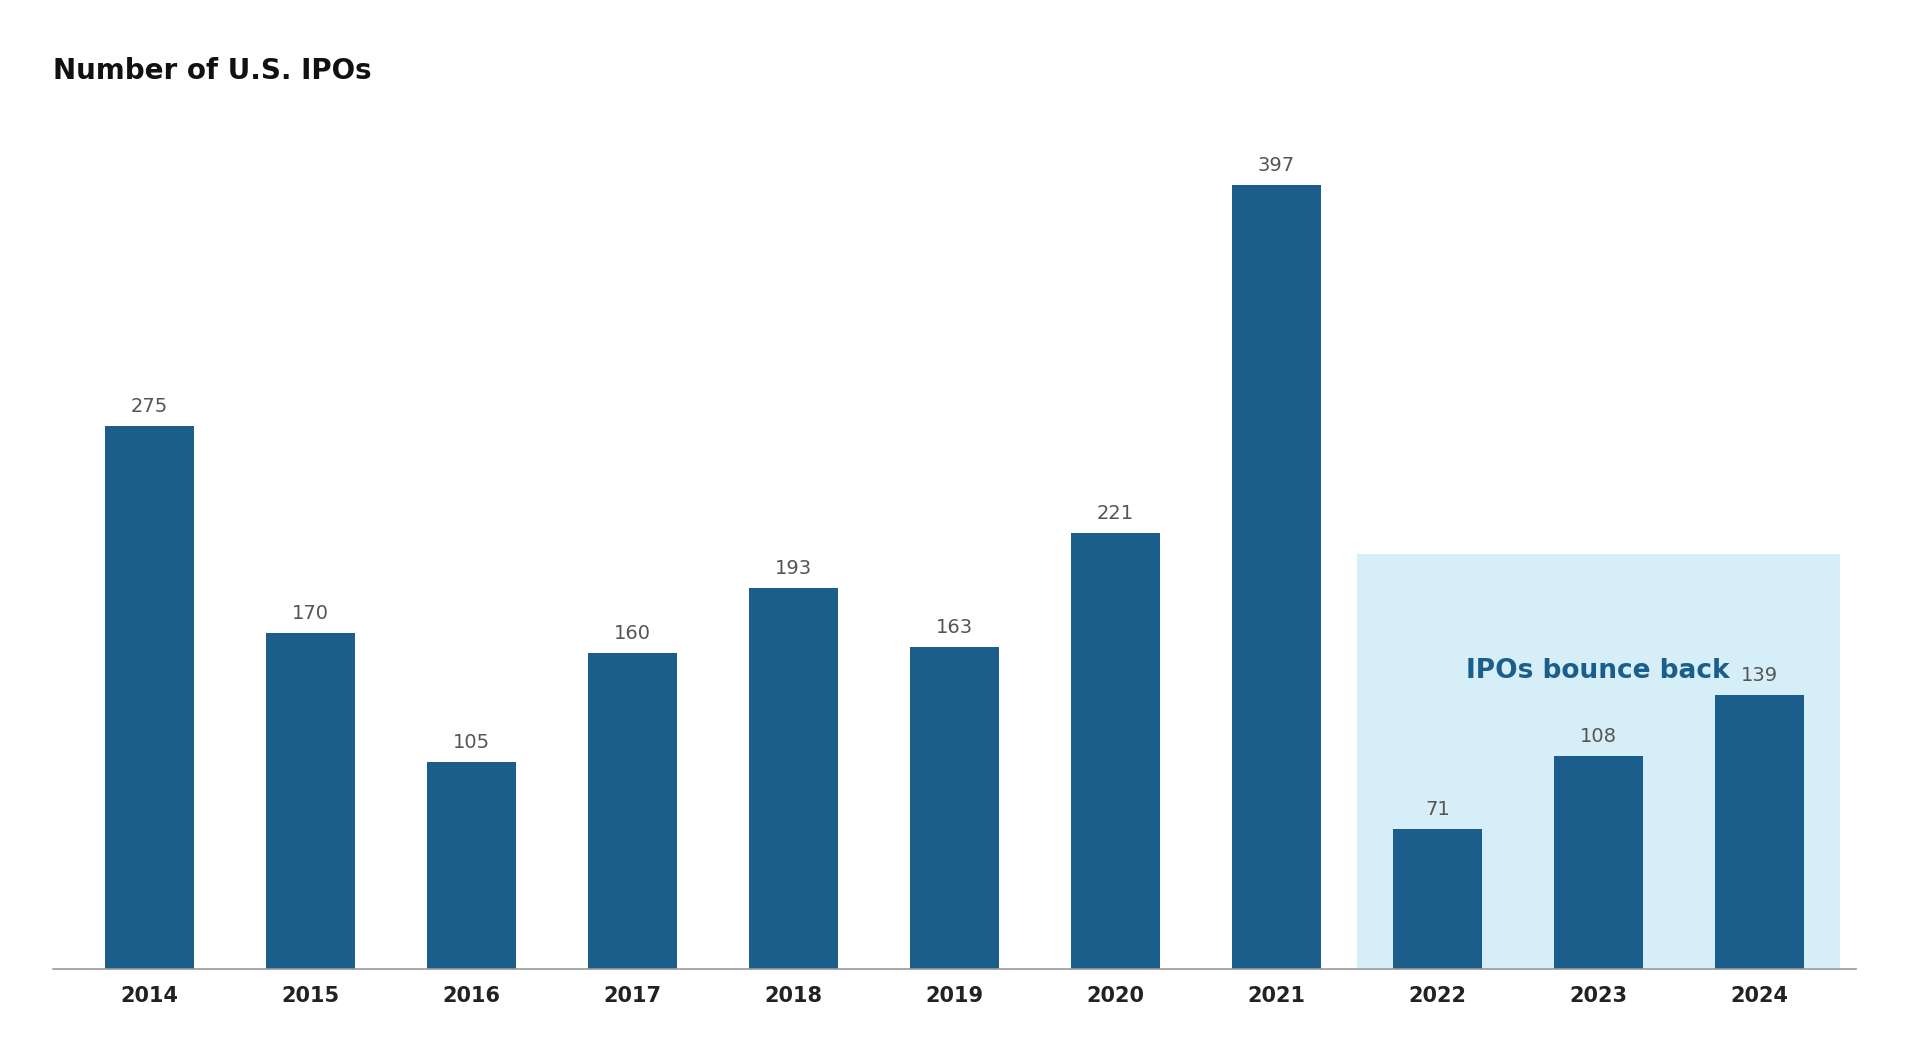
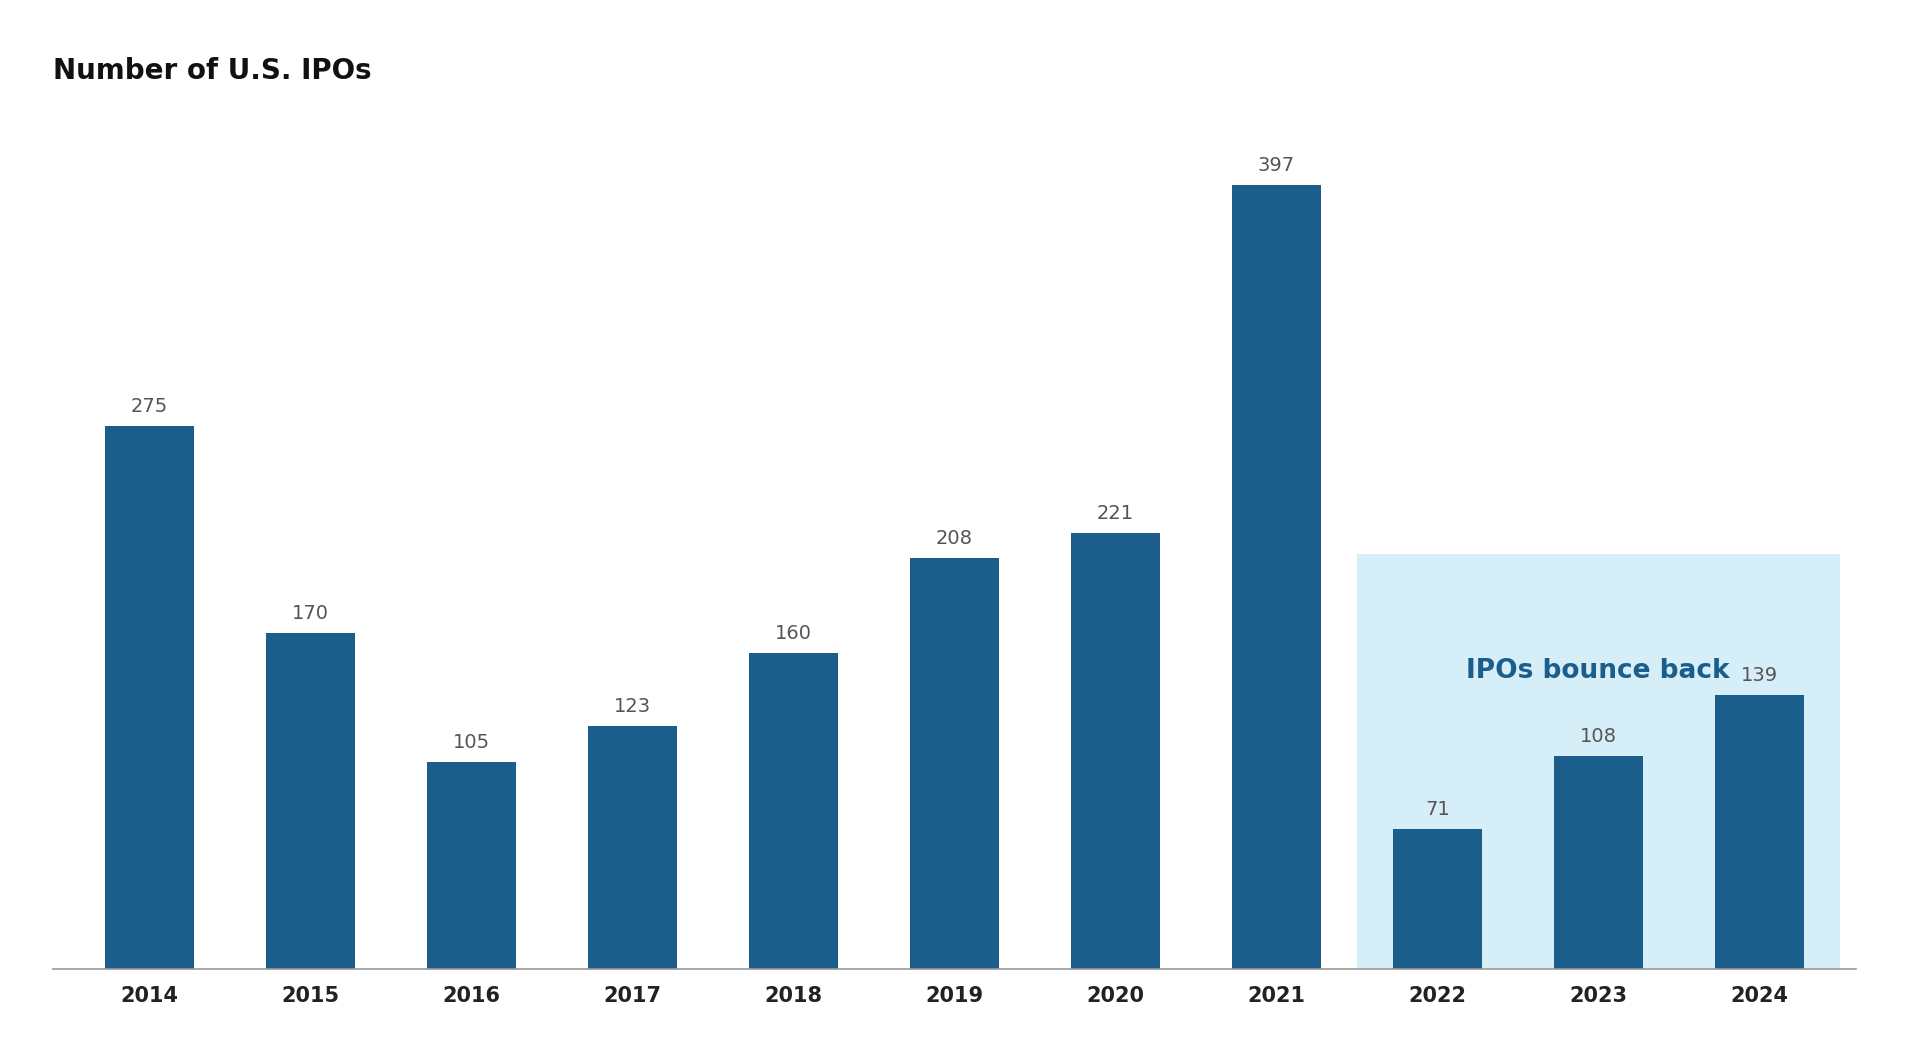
2017: 160 -> 123
2018: 193 -> 160
2019: 163 -> 208
